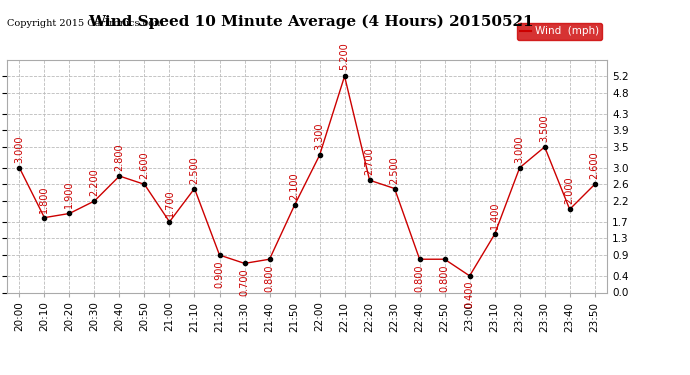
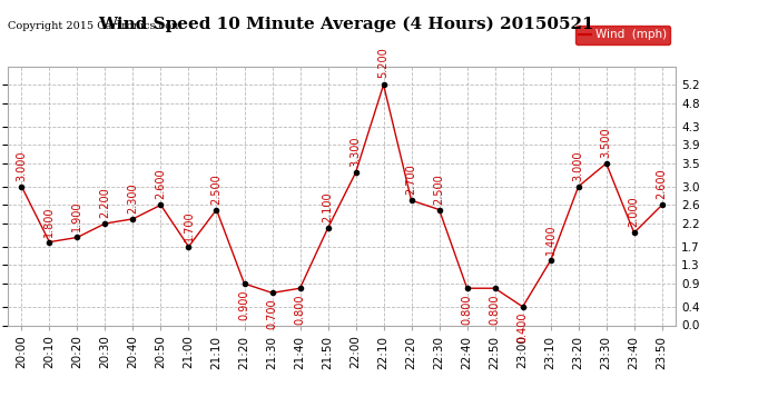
20:40: 2.800 -> 2.300
